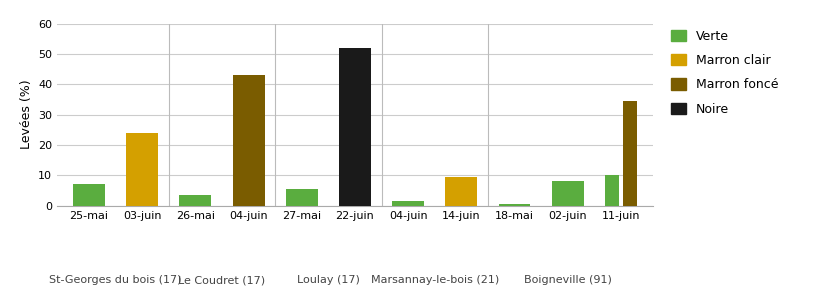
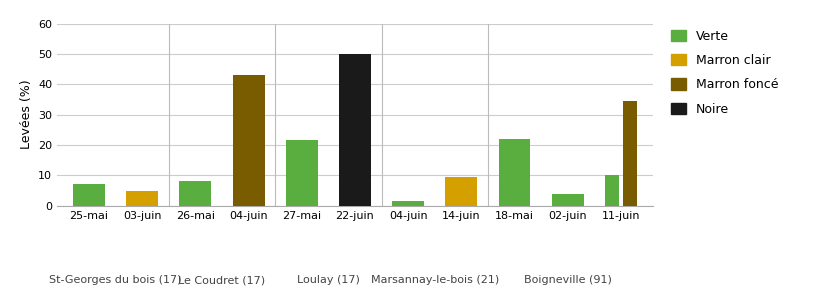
03-juin: 24.0 -> 5.0
26-mai: 3.7 -> 8.0
27-mai: 5.6 -> 21.5
22-juin: 52.0 -> 50.0
18-mai: 0.7 -> 22.0
02-juin: 8.0 -> 4.0
